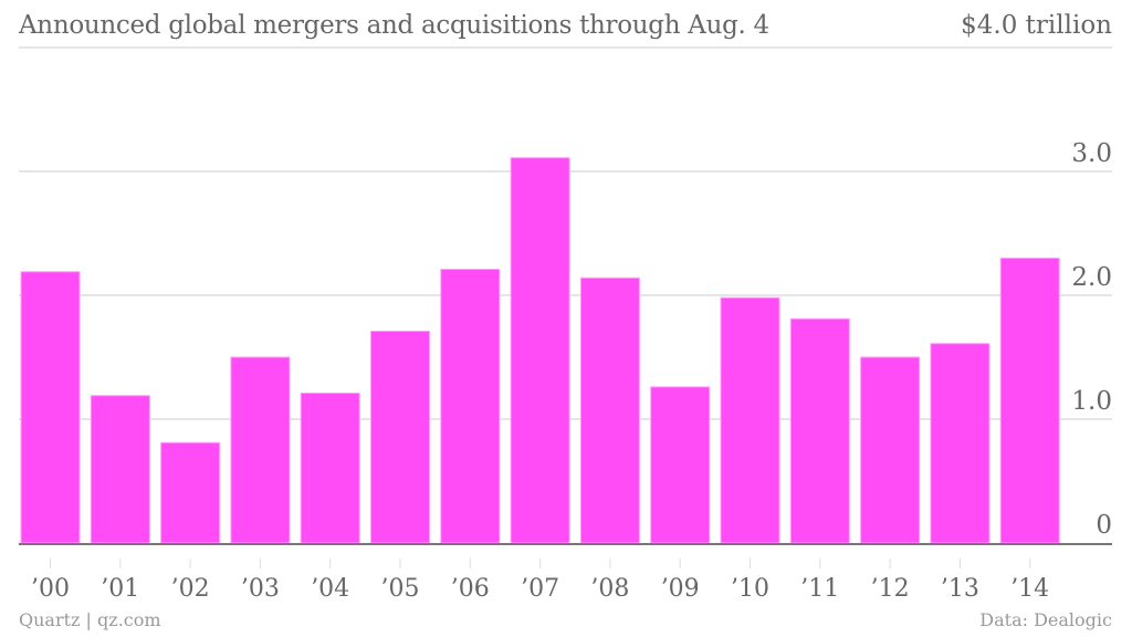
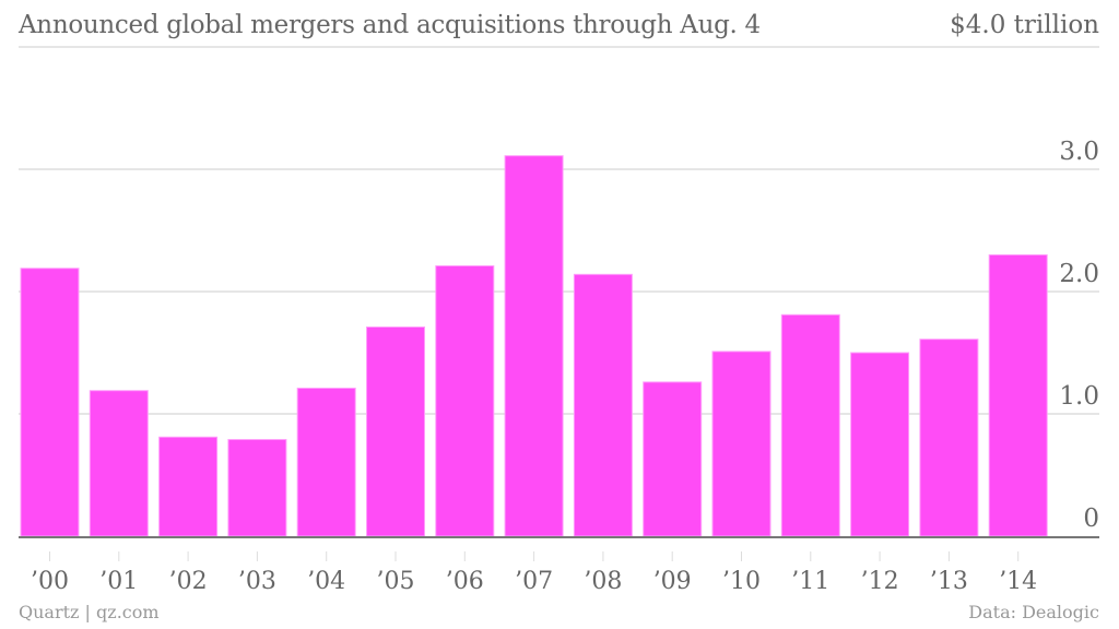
’03: 1.50 -> 0.79
’10: 1.98 -> 1.51
